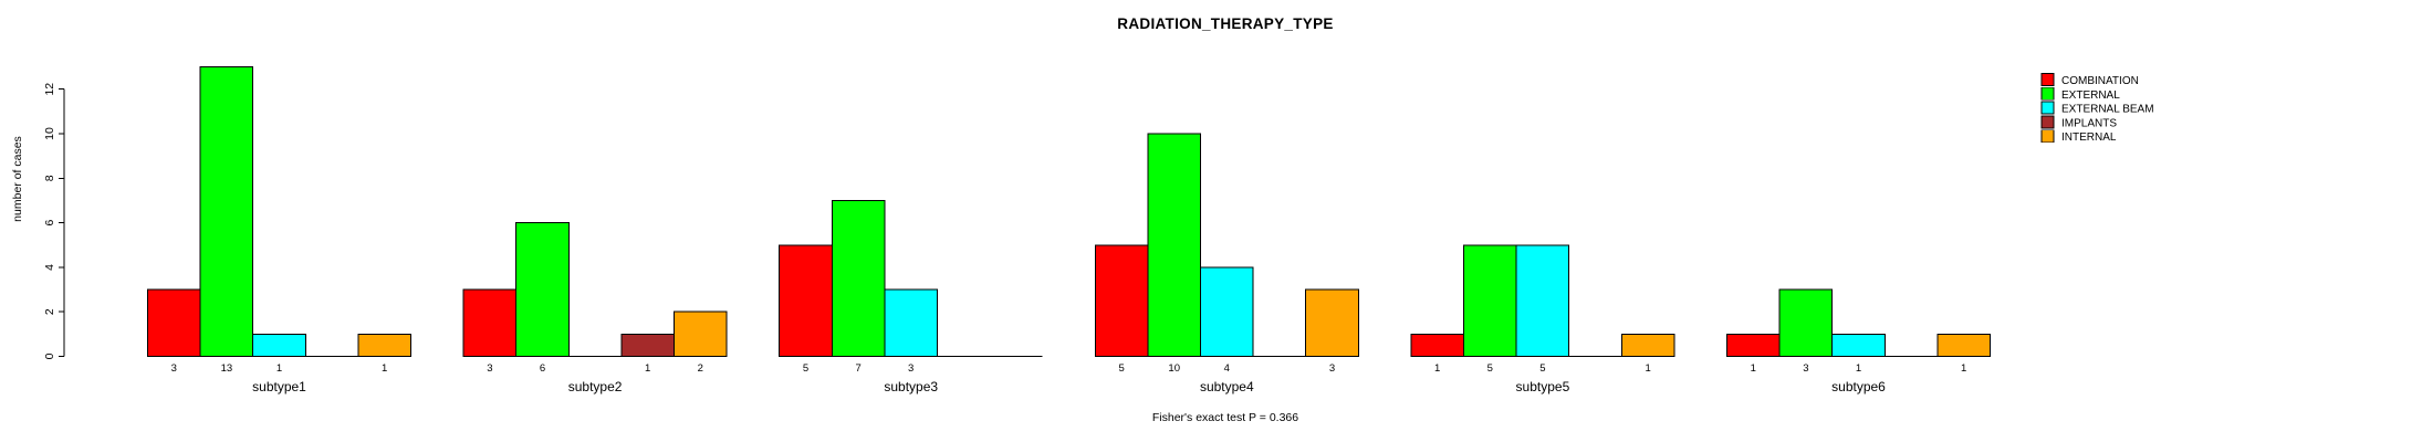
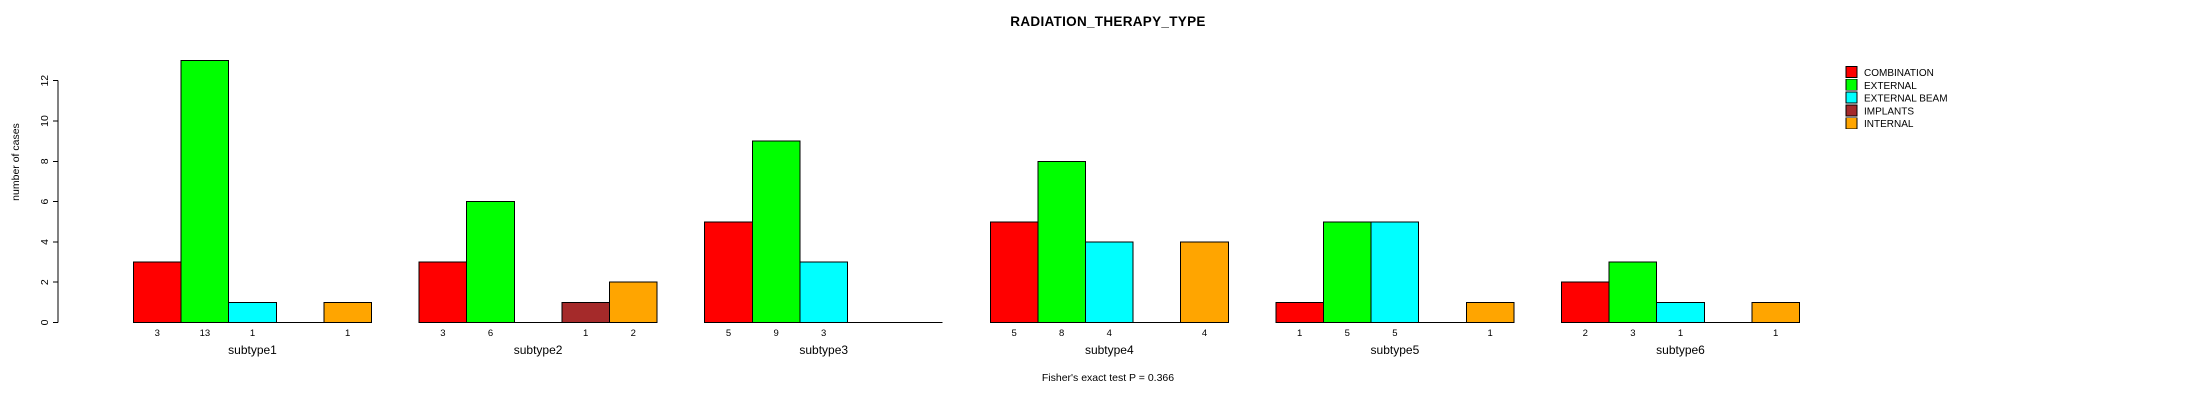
EXTERNAL/subtype3: 7 -> 9
EXTERNAL/subtype4: 10 -> 8
INTERNAL/subtype4: 3 -> 4
COMBINATION/subtype6: 1 -> 2
